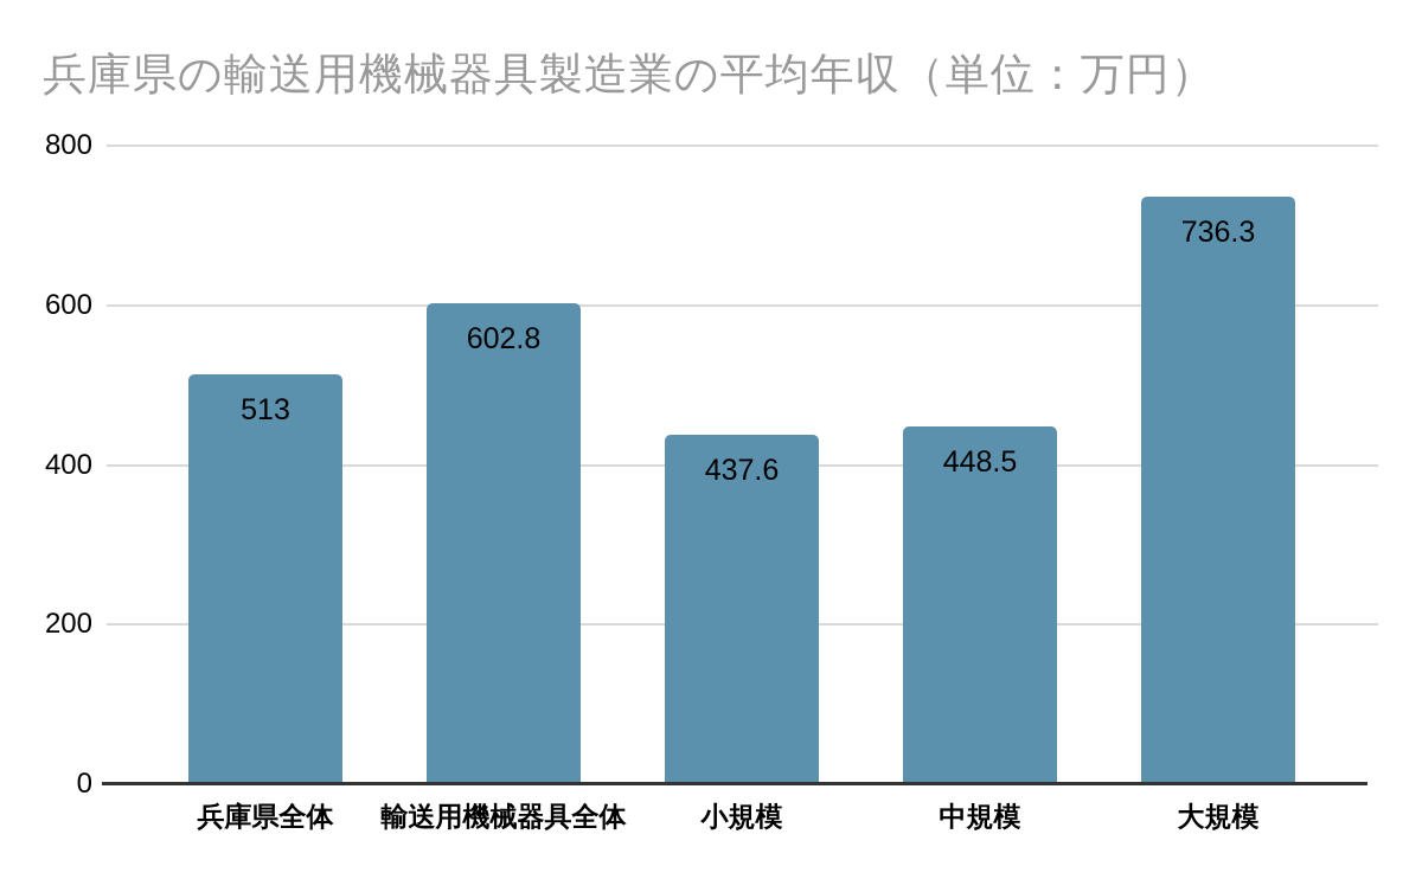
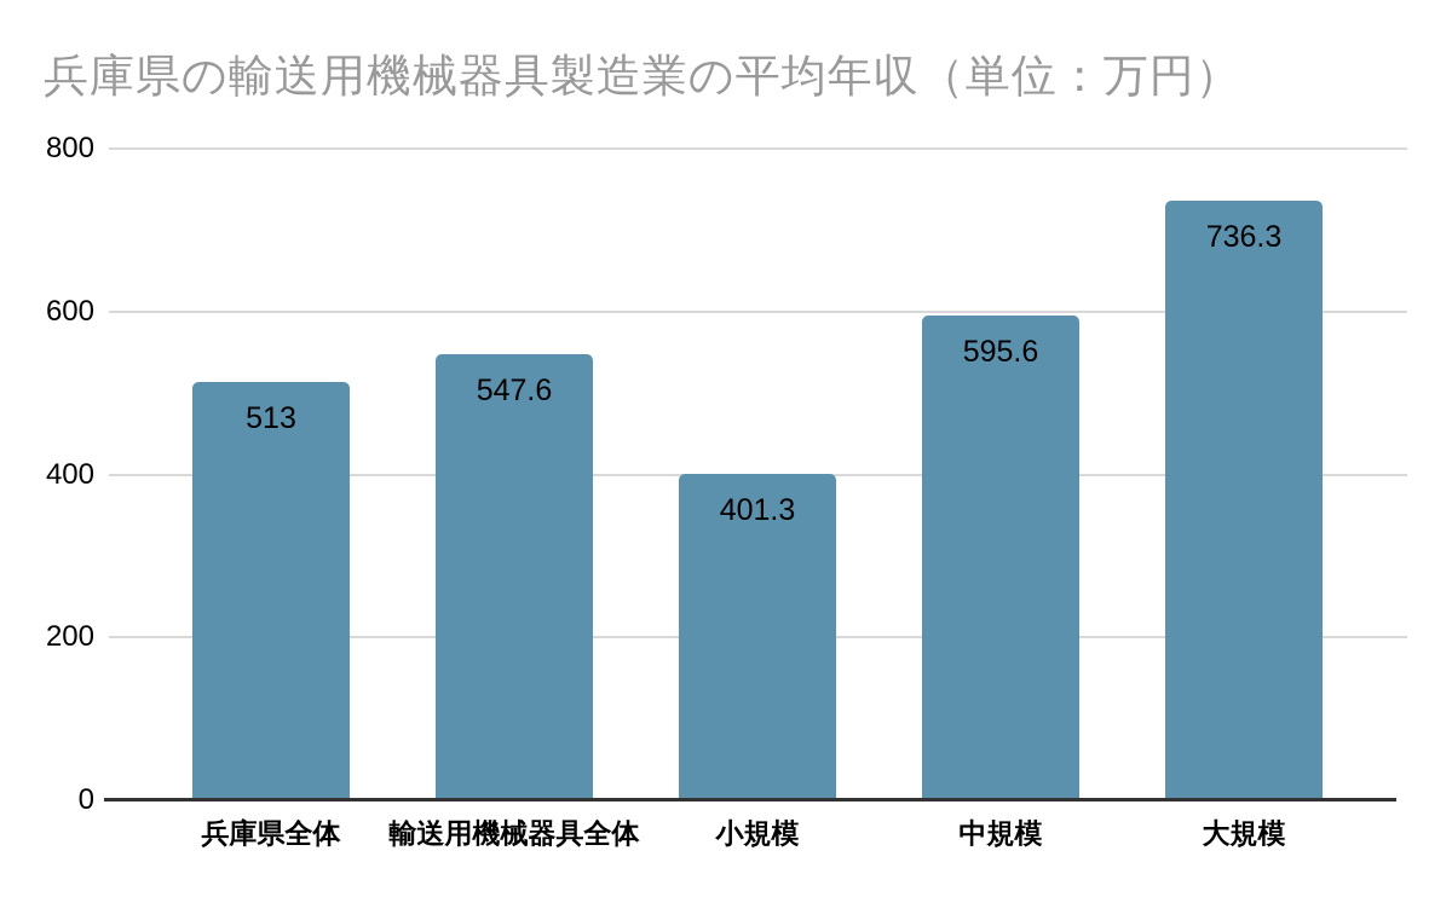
輸送用機械器具全体: 602.8 -> 547.6
小規模: 437.6 -> 401.3
中規模: 448.5 -> 595.6
